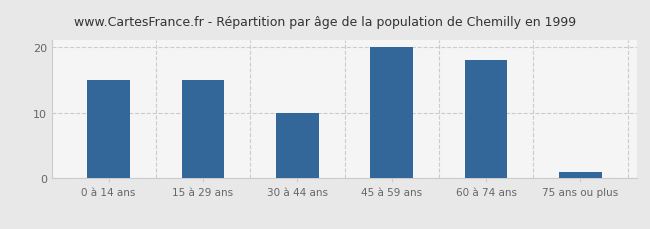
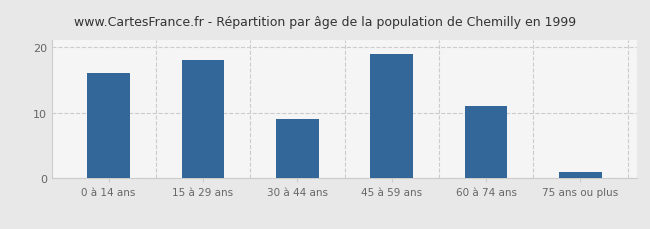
0 à 14 ans: 15 -> 16
15 à 29 ans: 15 -> 18
30 à 44 ans: 10 -> 9
45 à 59 ans: 20 -> 19
60 à 74 ans: 18 -> 11
